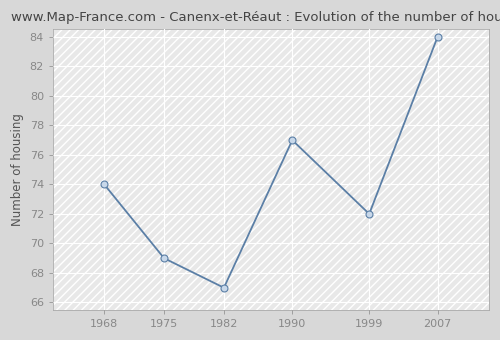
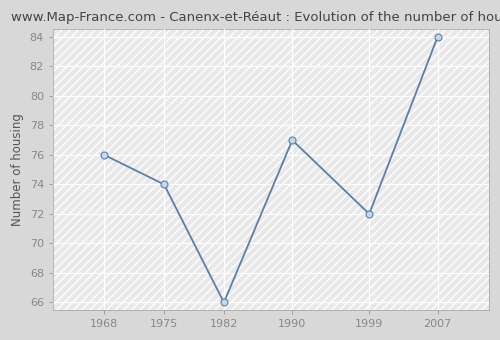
1968: 74 -> 76
1975: 69 -> 74
1982: 67 -> 66
